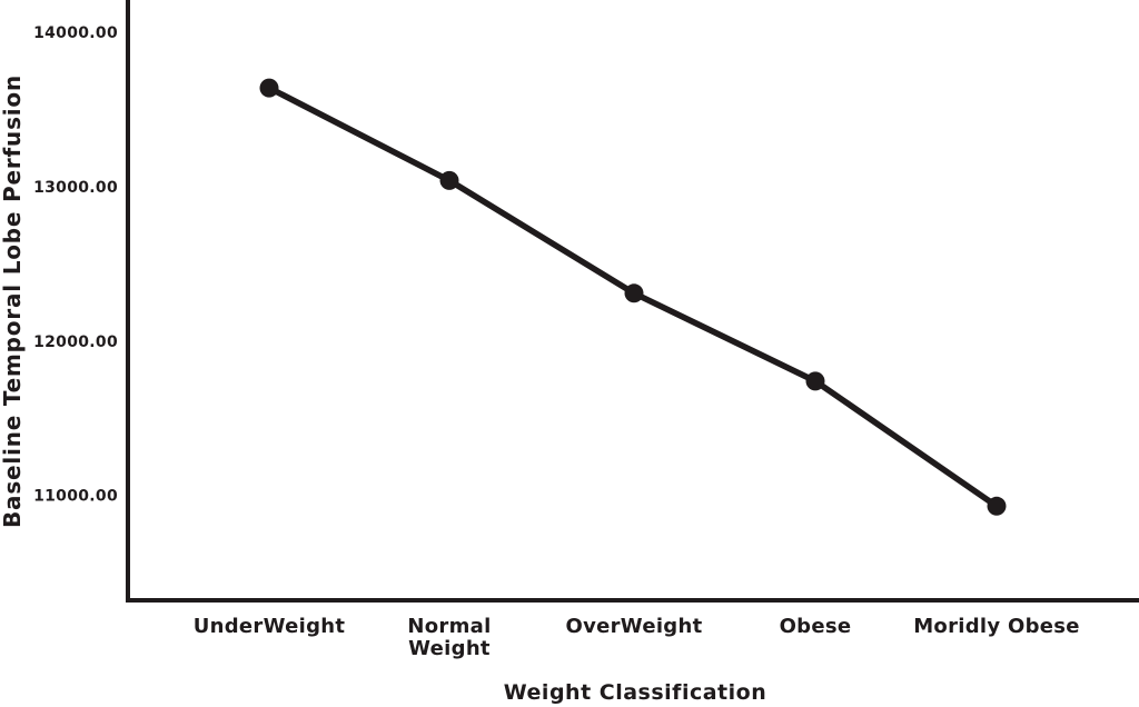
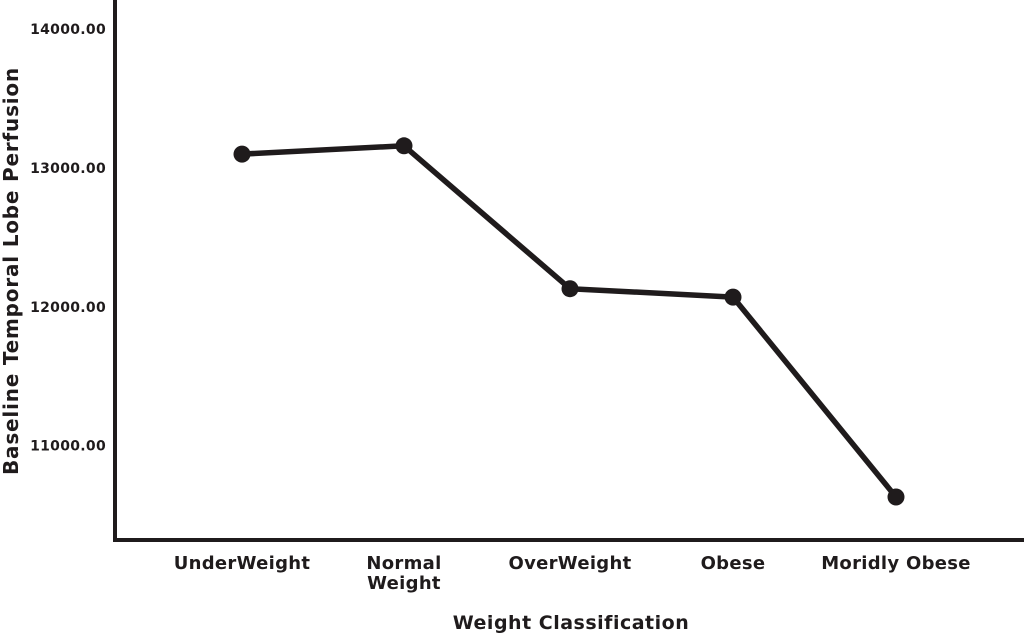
UnderWeight: 13640 -> 13100
Normal Weight: 13040 -> 13160
OverWeight: 12310 -> 12130
Obese: 11740 -> 12070
Moridly Obese: 10930 -> 10630
